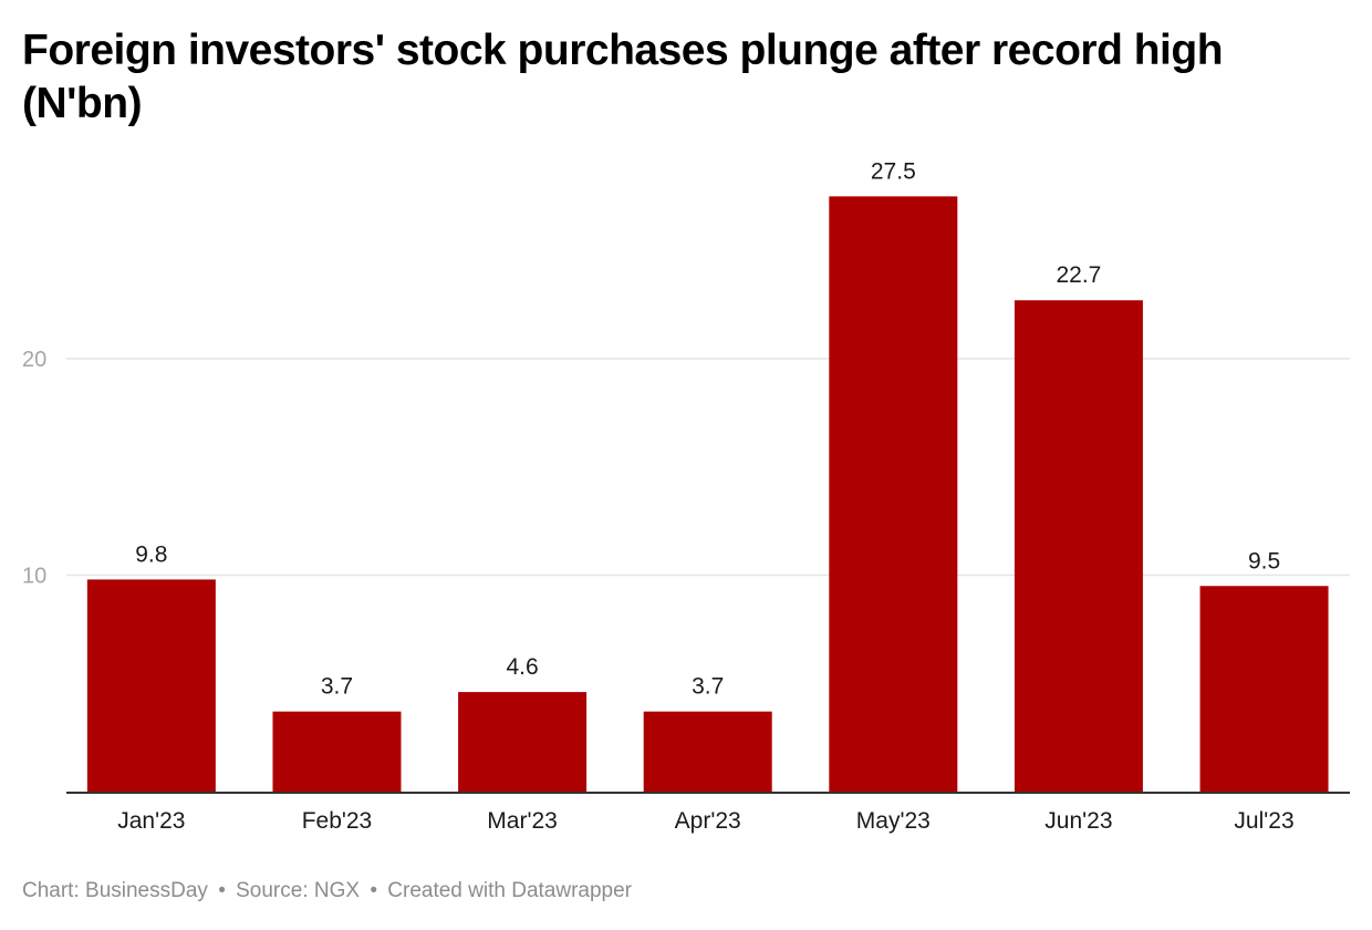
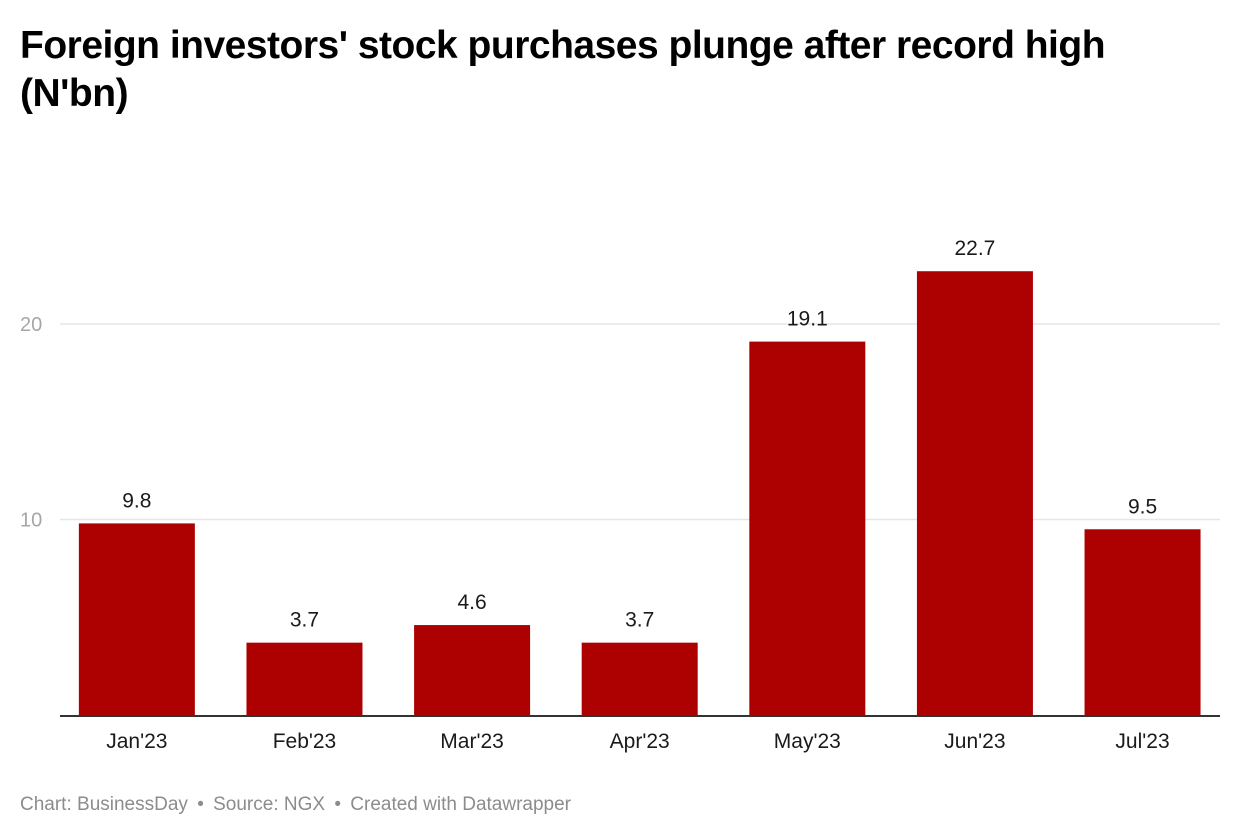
May'23: 27.5 -> 19.1
